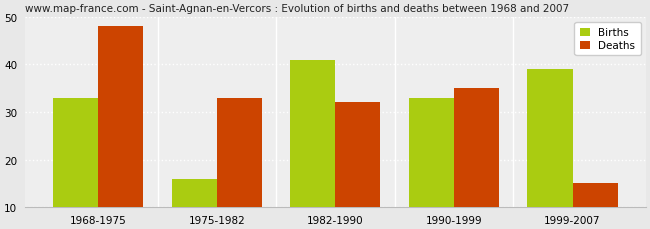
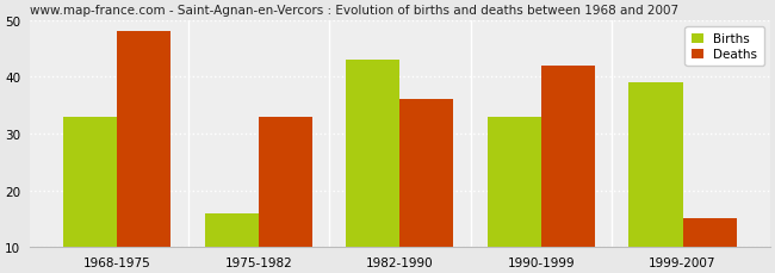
Births/1982-1990: 41 -> 43
Deaths/1982-1990: 32 -> 36
Deaths/1990-1999: 35 -> 42
